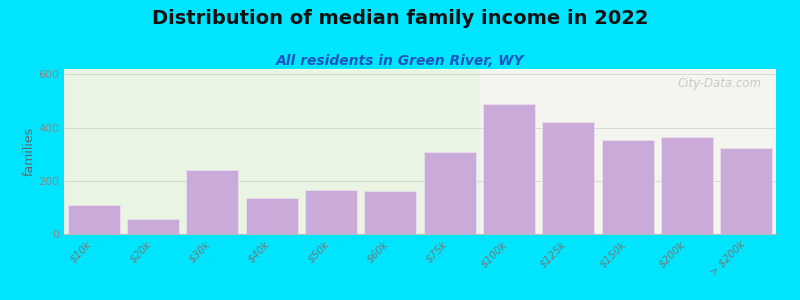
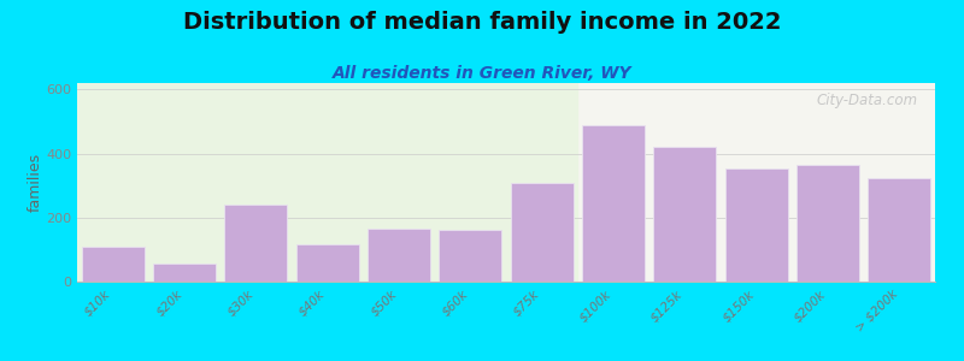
$40k: 135 -> 115
